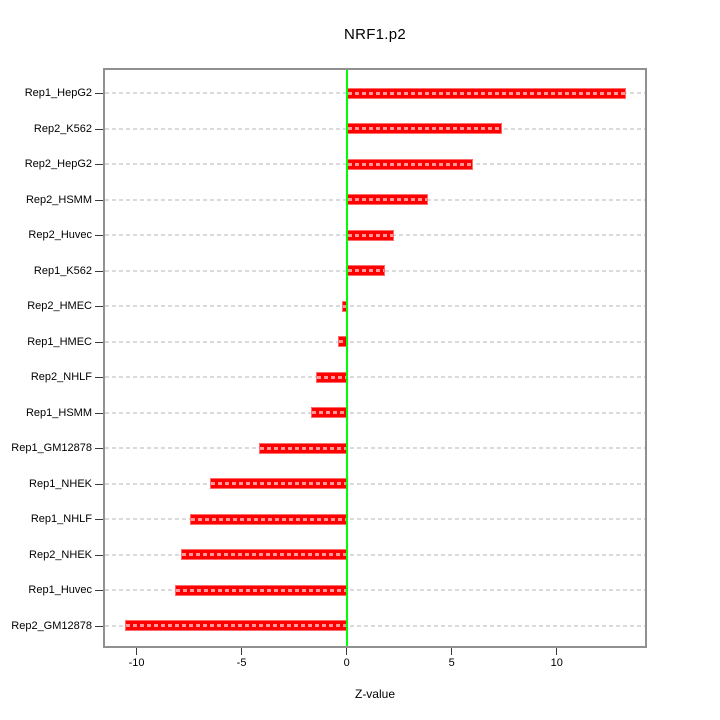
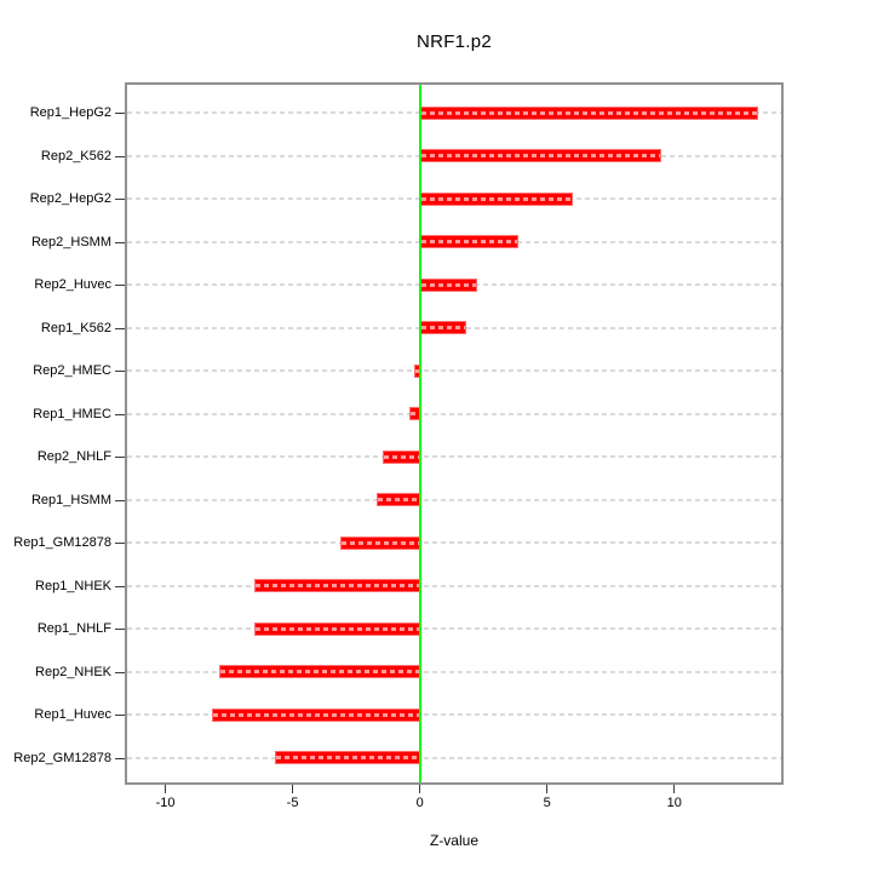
Rep2_K562: 7.4 -> 9.5
Rep1_GM12878: -4.2 -> -3.1
Rep1_NHLF: -7.5 -> -6.5
Rep2_GM12878: -10.6 -> -5.7
